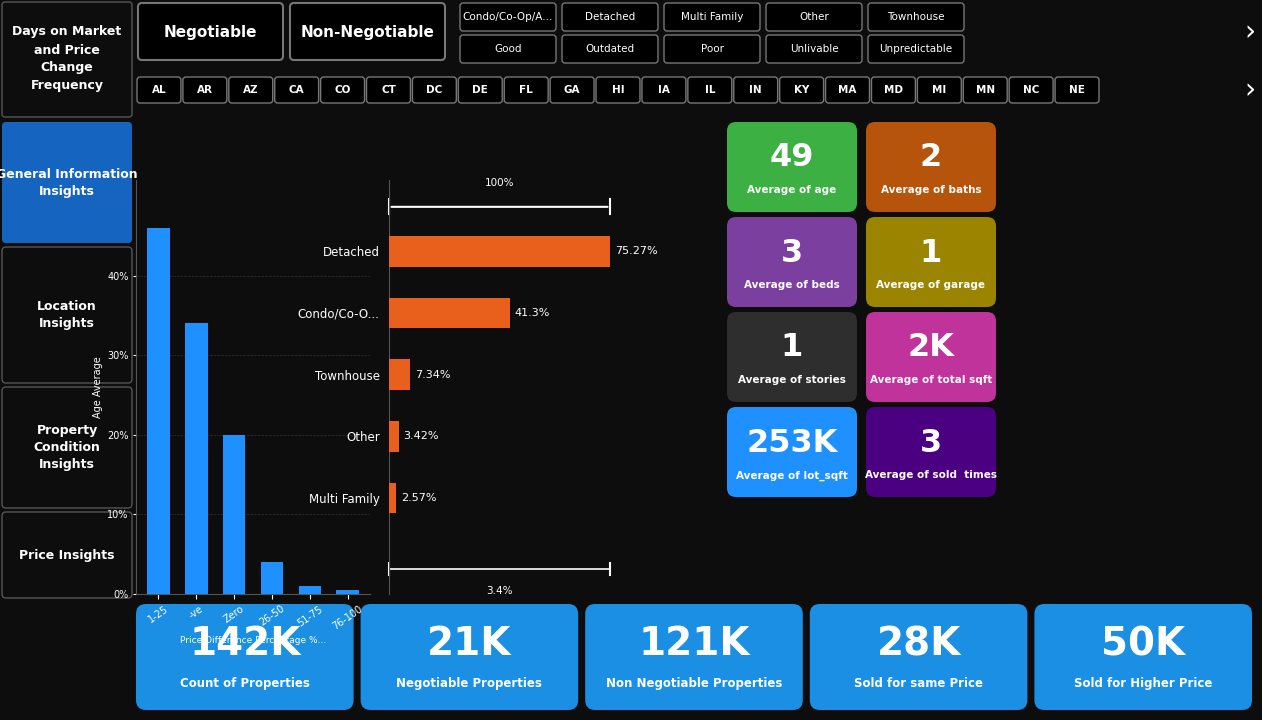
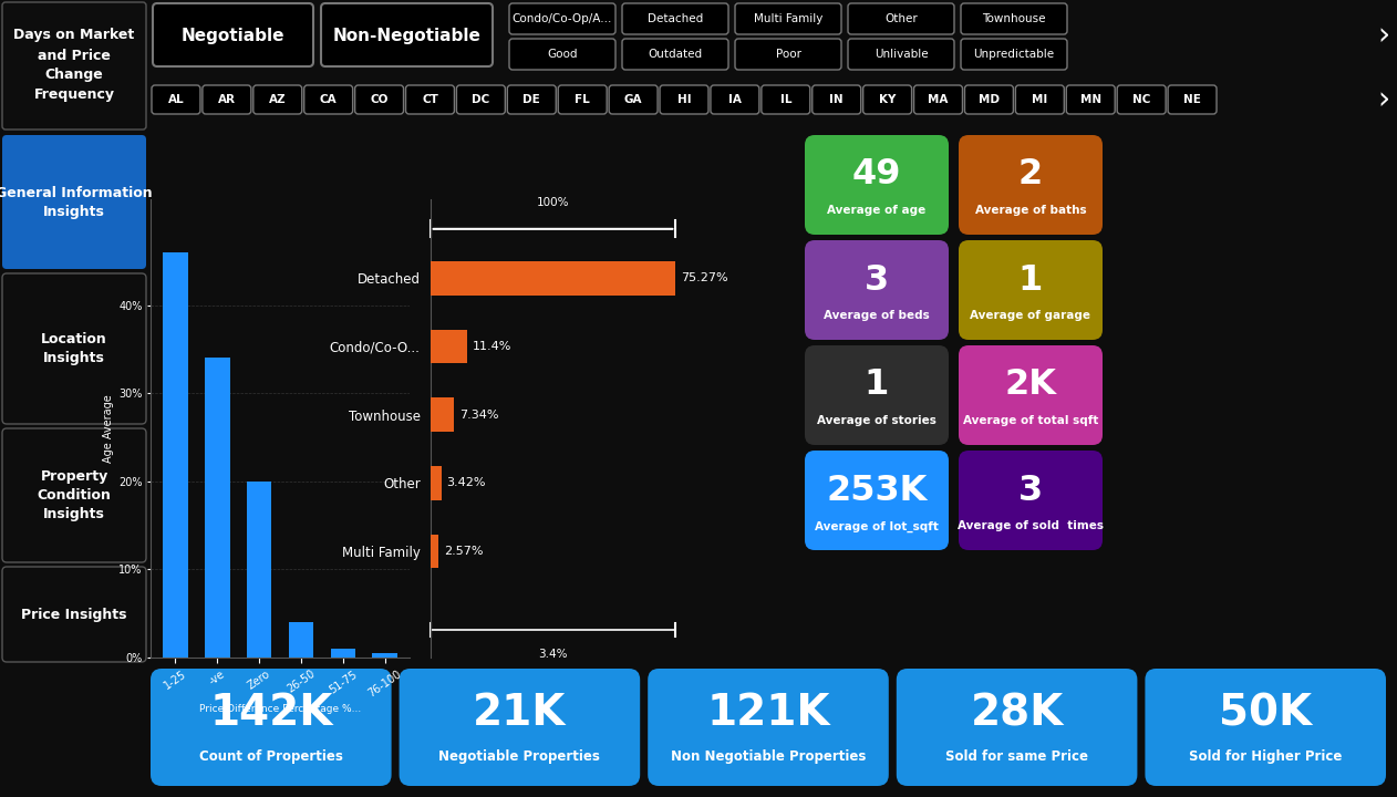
Condo/Co-O...: 41.3% -> 11.4%
